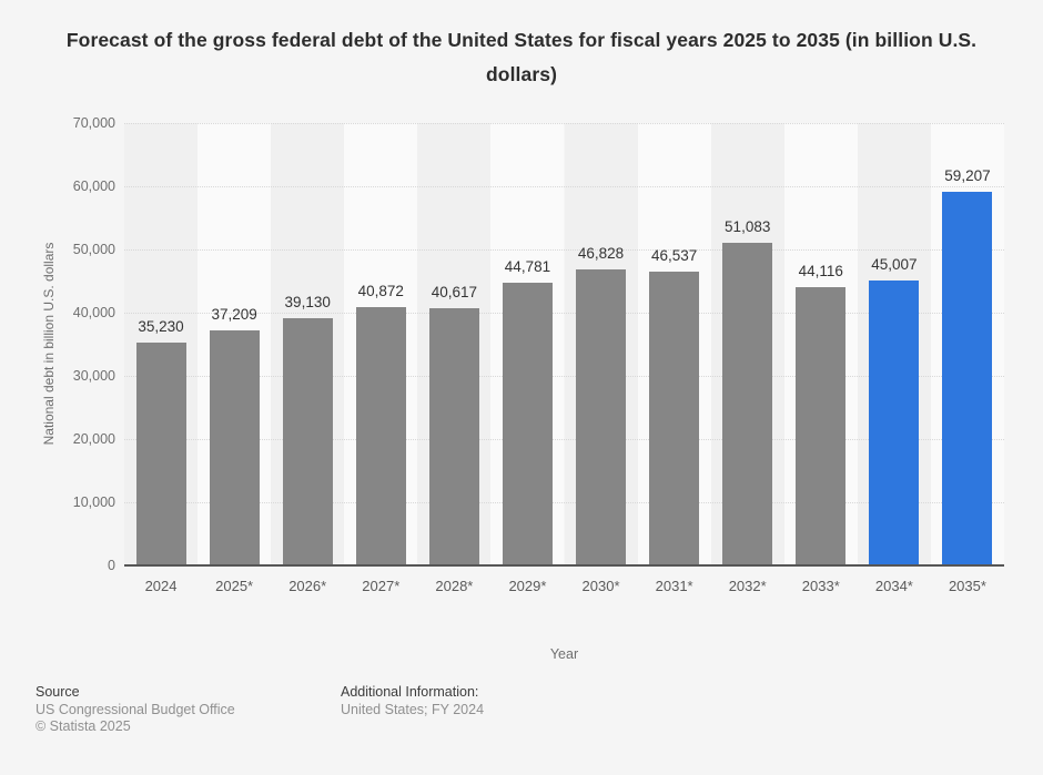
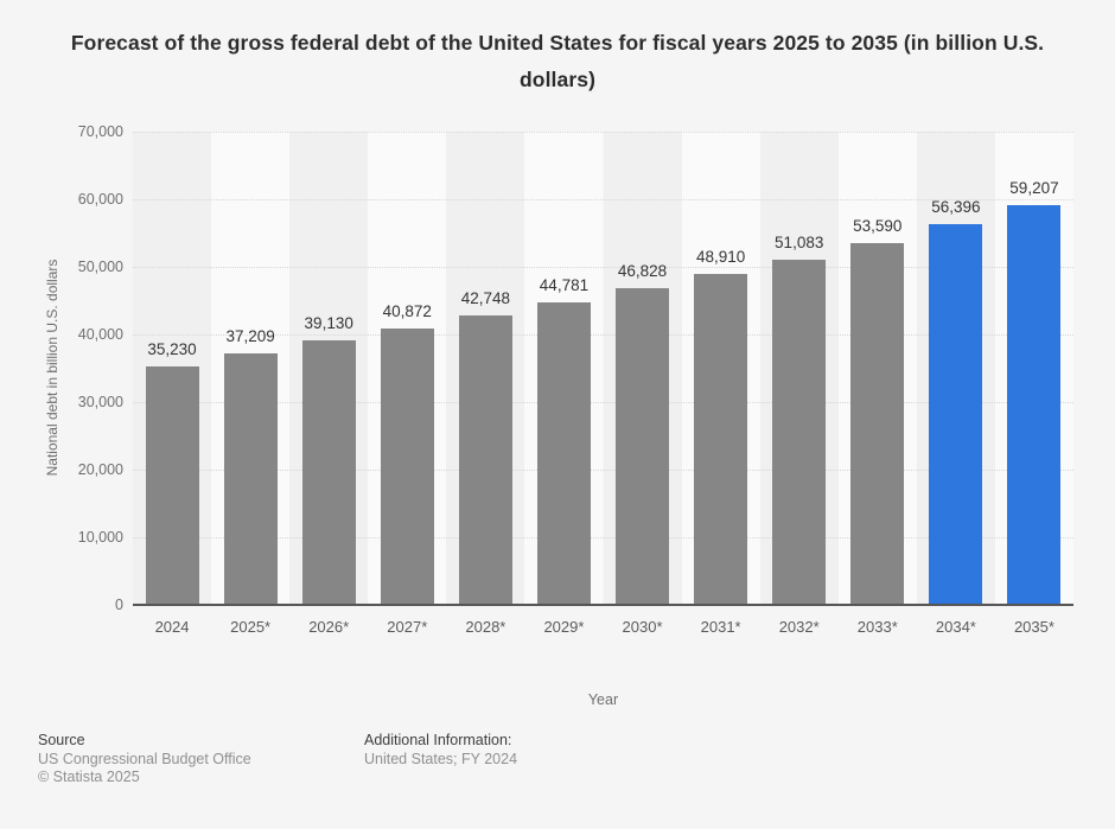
2028*: 40,617 -> 42,748
2031*: 46,537 -> 48,910
2033*: 44,116 -> 53,590
2034*: 45,007 -> 56,396
